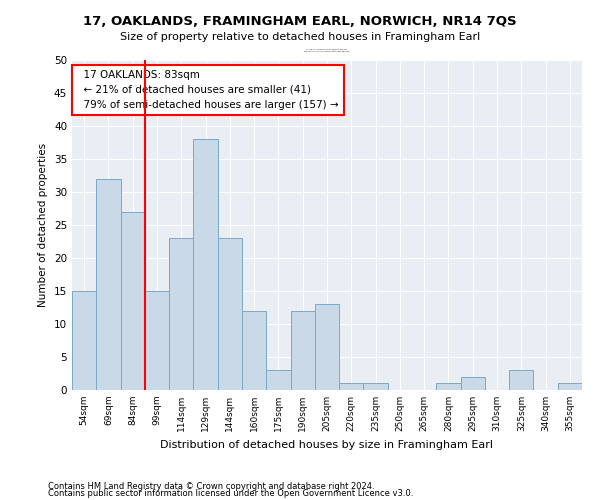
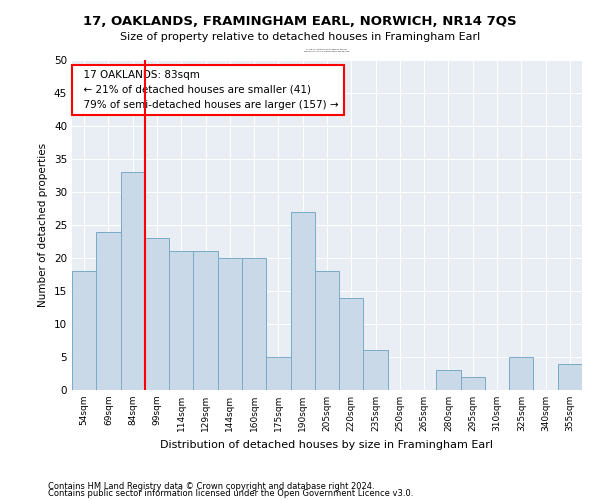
54sqm: 15 -> 18
69sqm: 32 -> 24
84sqm: 27 -> 33
99sqm: 15 -> 23
114sqm: 23 -> 21
129sqm: 38 -> 21
144sqm: 23 -> 20
160sqm: 12 -> 20
175sqm: 3 -> 5
190sqm: 12 -> 27
205sqm: 13 -> 18
220sqm: 1 -> 14
235sqm: 1 -> 6
280sqm: 1 -> 3
325sqm: 3 -> 5
355sqm: 1 -> 4
